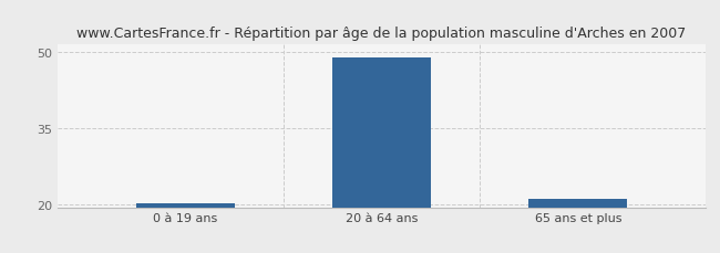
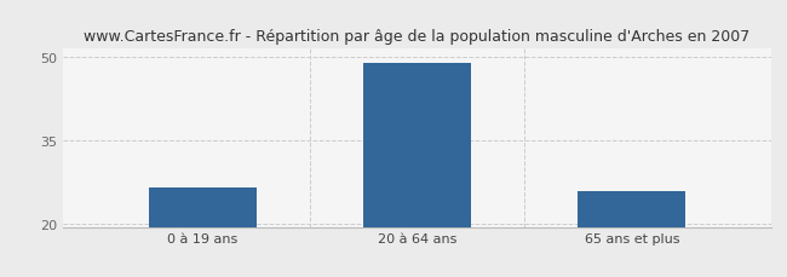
0 à 19 ans: 20.2 -> 26.5
65 ans et plus: 21.2 -> 26.0
